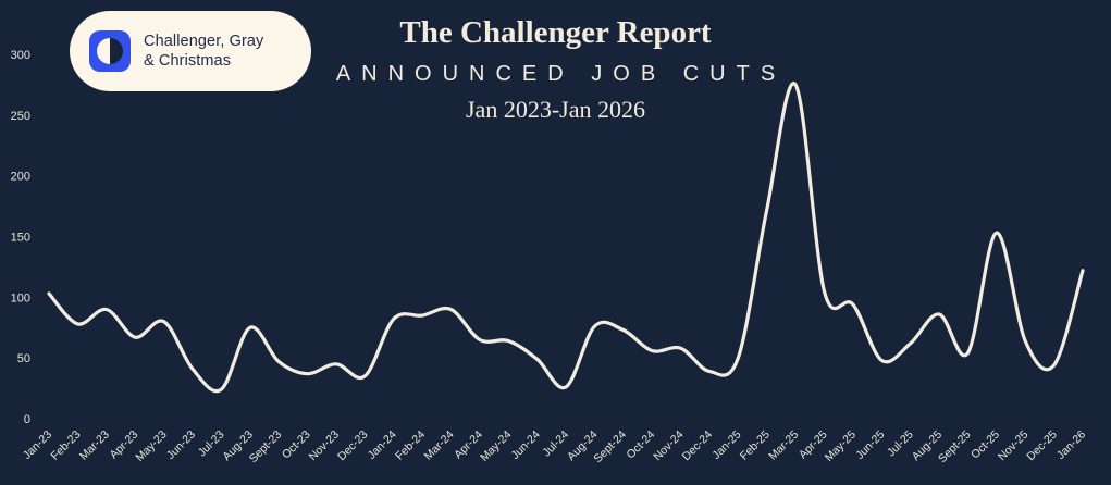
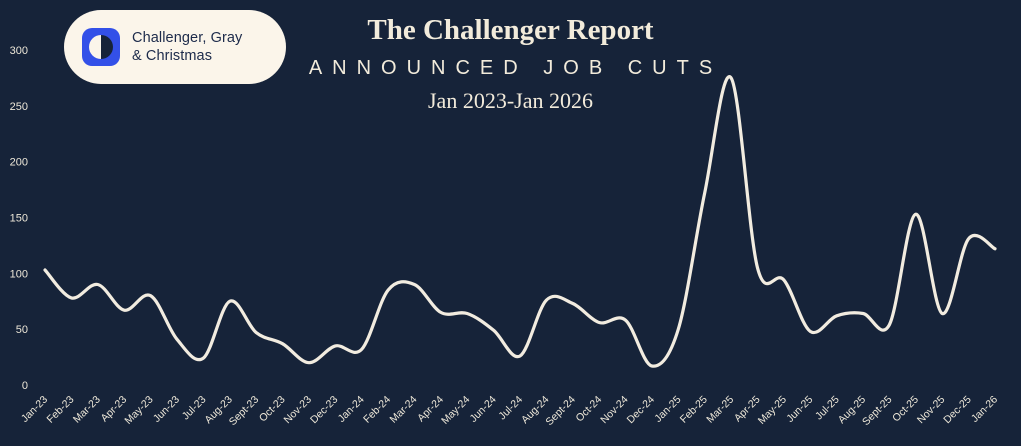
Nov-23: 45 -> 20
Jan-24: 82 -> 32
Dec-24: 39 -> 17
Aug-25: 86 -> 64
Dec-25: 44 -> 131
